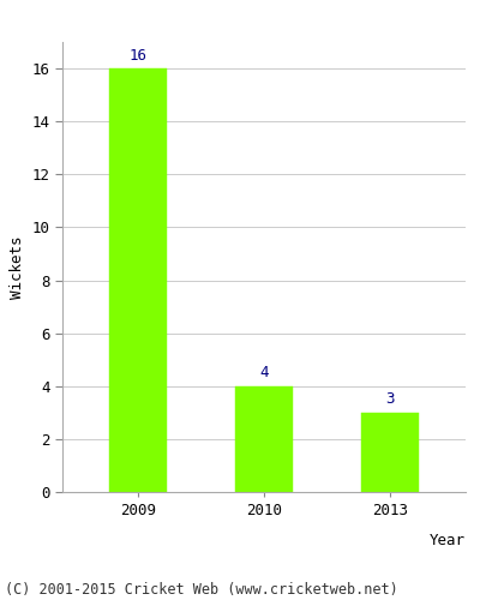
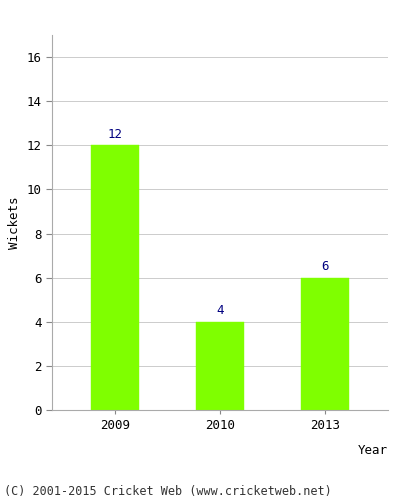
2009: 16 -> 12
2013: 3 -> 6
